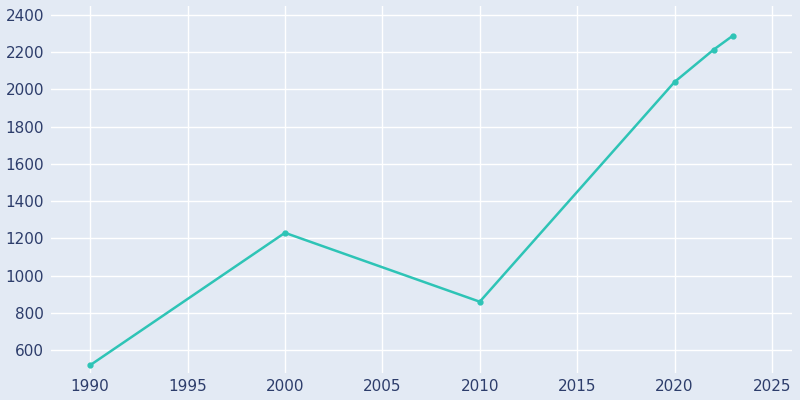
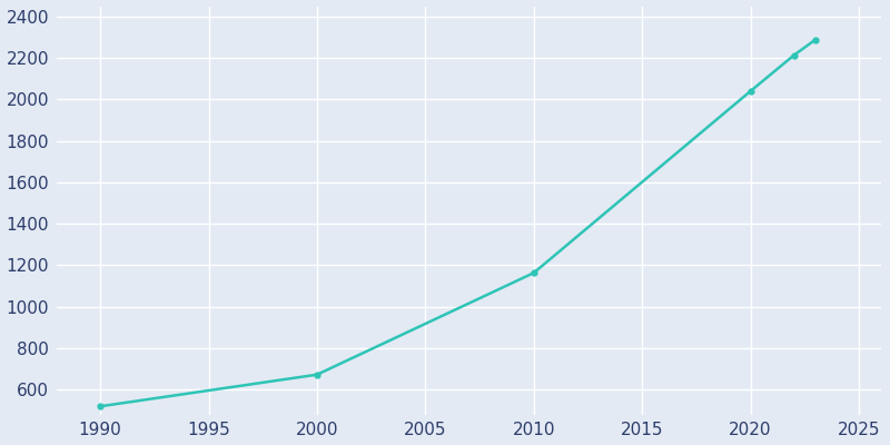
2000: 1230 -> 670
2010: 860 -> 1160
